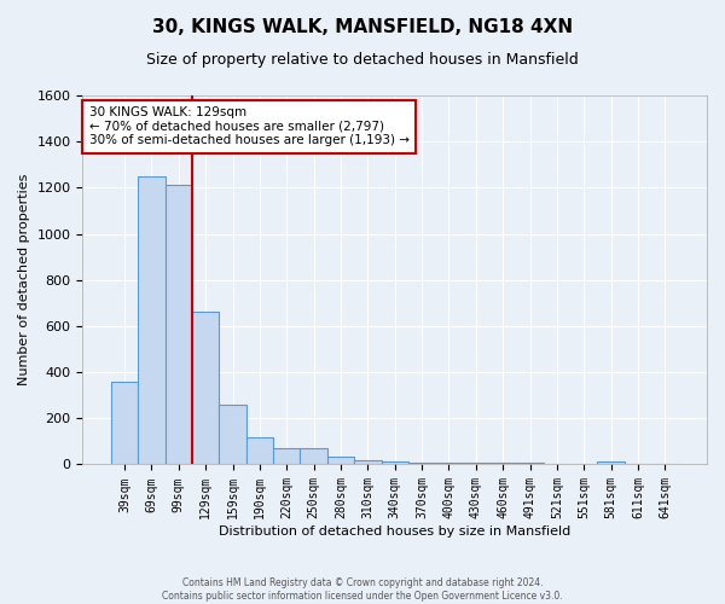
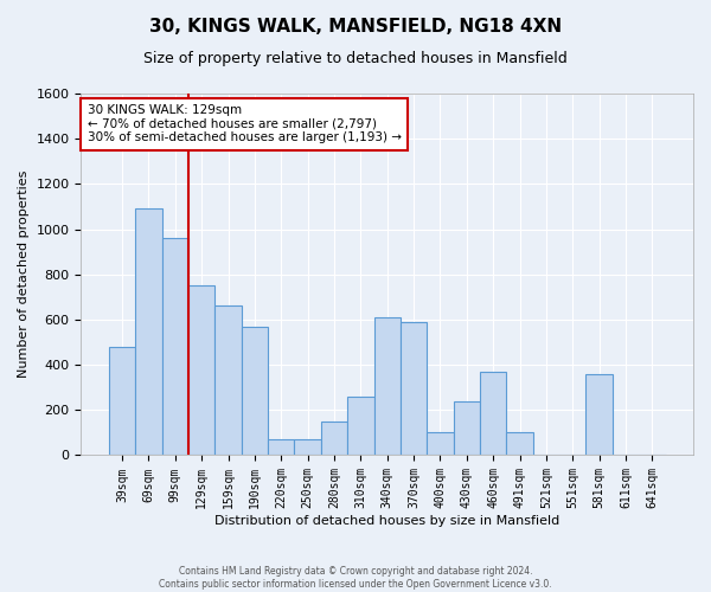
39sqm: 360 -> 480
69sqm: 1250 -> 1090
99sqm: 1210 -> 960
129sqm: 660 -> 750
159sqm: 260 -> 660
190sqm: 120 -> 570
280sqm: 40 -> 150
310sqm: 20 -> 260
340sqm: 20 -> 610
370sqm: 10 -> 590
400sqm: 10 -> 100
430sqm: 10 -> 240
460sqm: 10 -> 370
491sqm: 10 -> 100
581sqm: 20 -> 360
